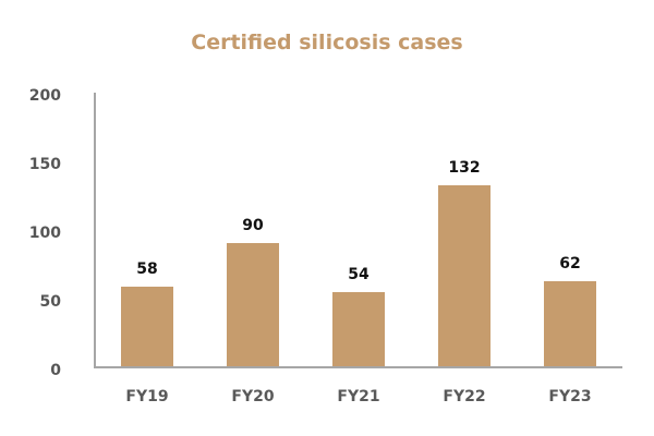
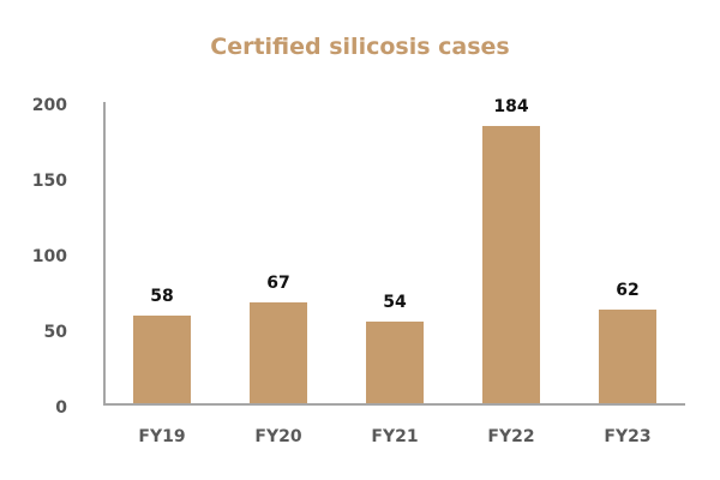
FY20: 90 -> 67
FY22: 132 -> 184
